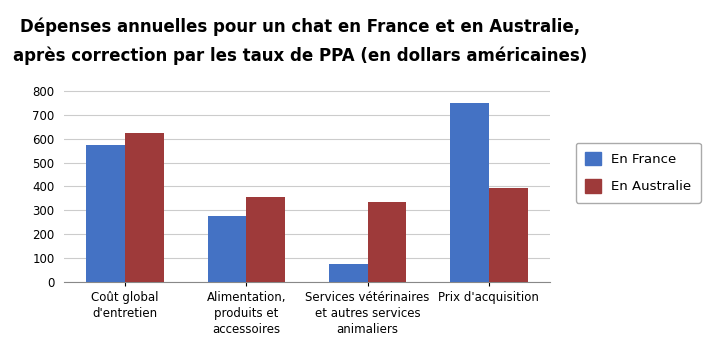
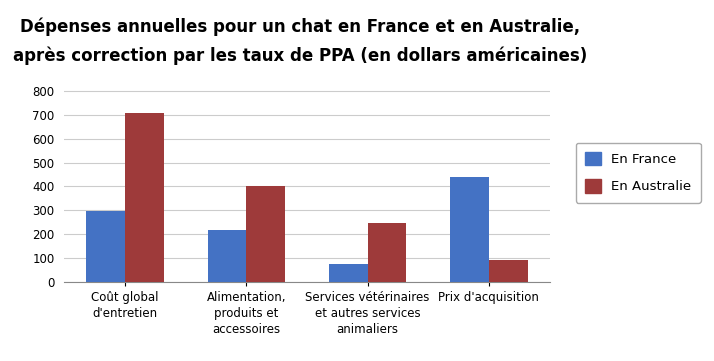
En France/Coût global d'entretien: 575 -> 295
En Australie/Coût global d'entretien: 625 -> 710
En France/Alimentation, produits et accessoires: 275 -> 215
En Australie/Alimentation, produits et accessoires: 355 -> 400
En Australie/Services vétérinaires et autres services animaliers: 335 -> 245
En France/Prix d'acquisition: 750 -> 440
En Australie/Prix d'acquisition: 395 -> 90
